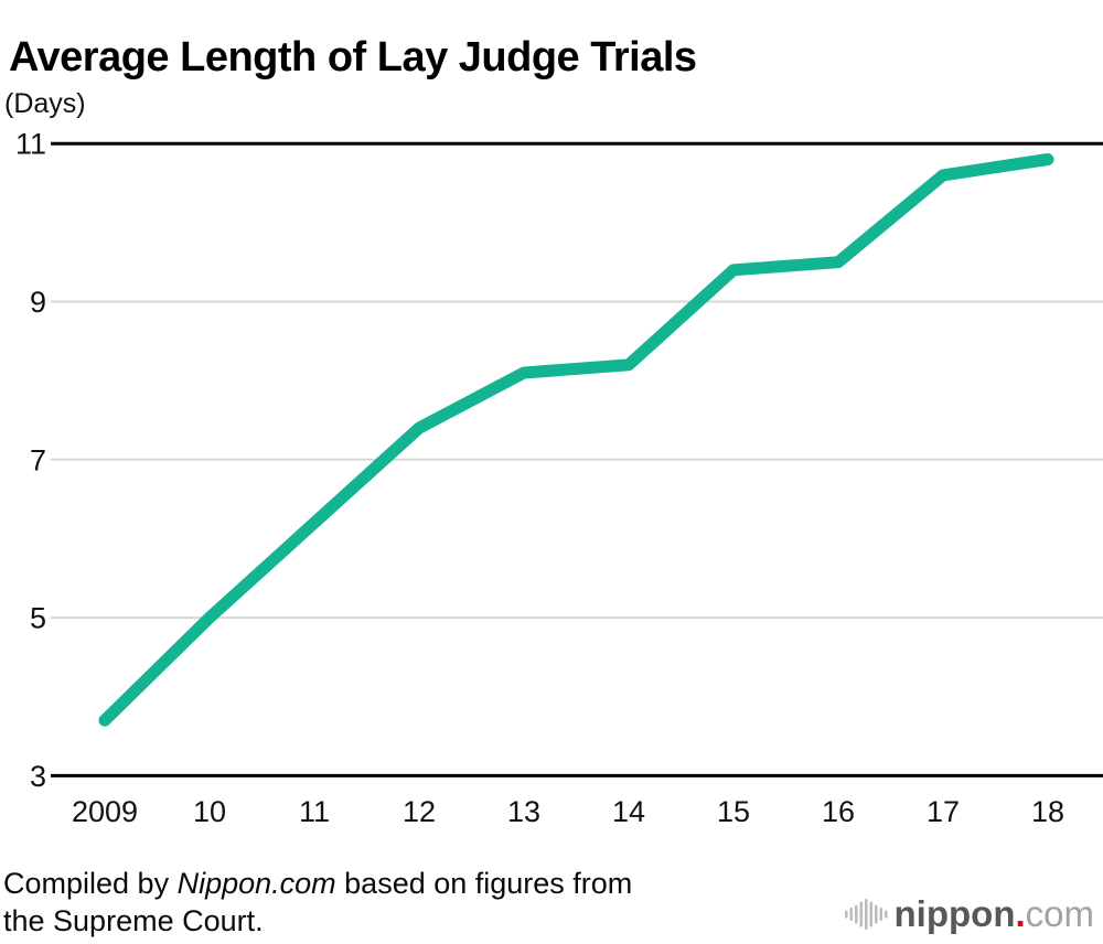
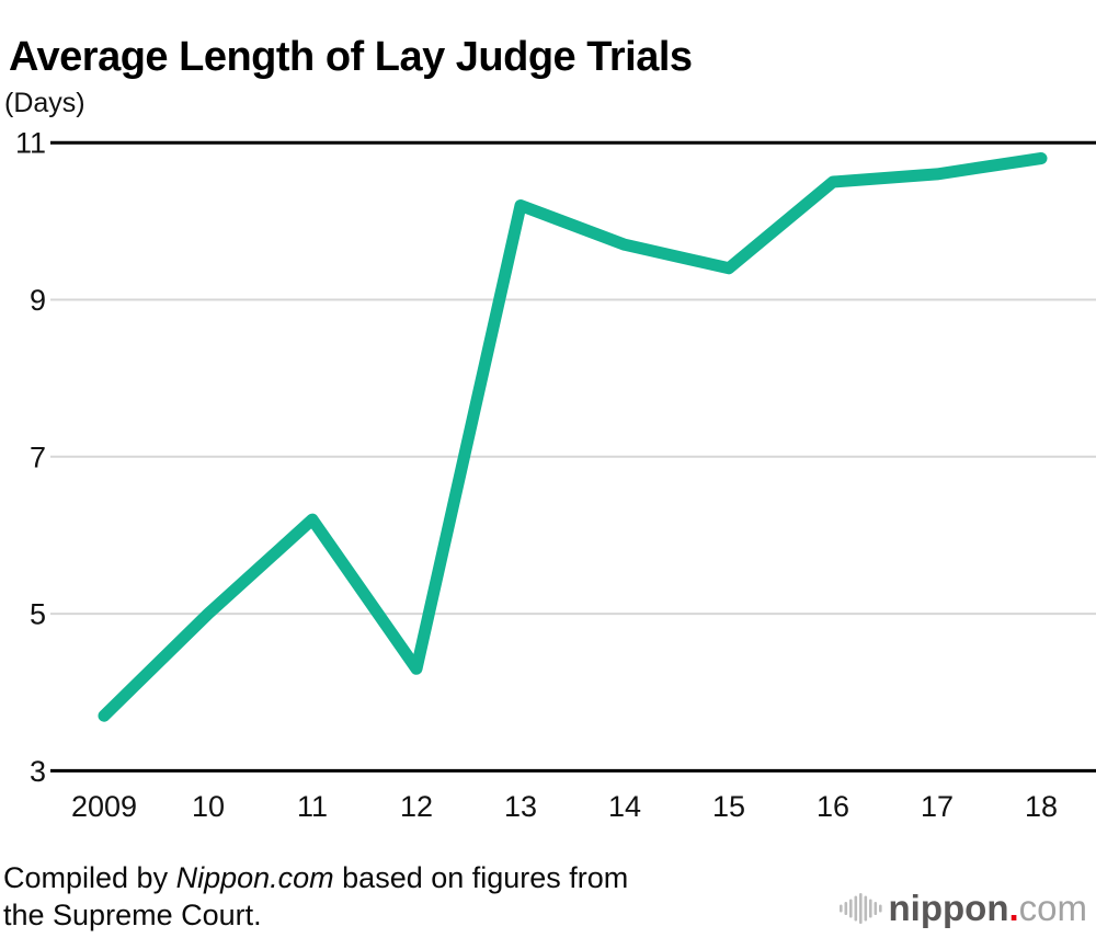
12: 7.4 -> 4.3
13: 8.1 -> 10.2
14: 8.2 -> 9.7
16: 9.5 -> 10.5
